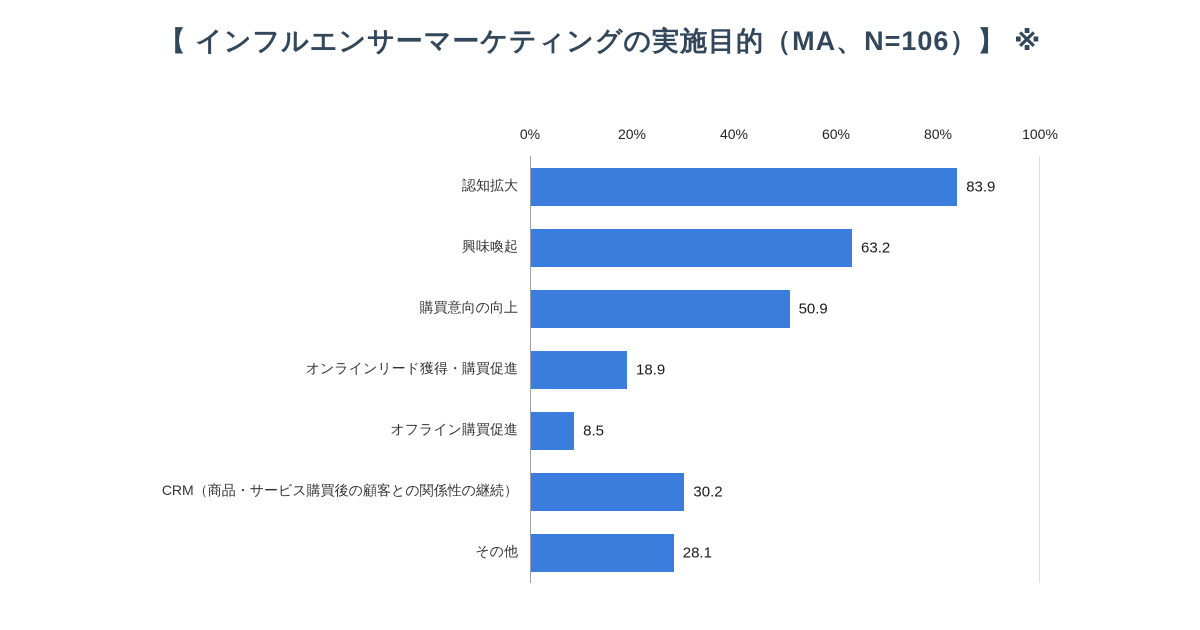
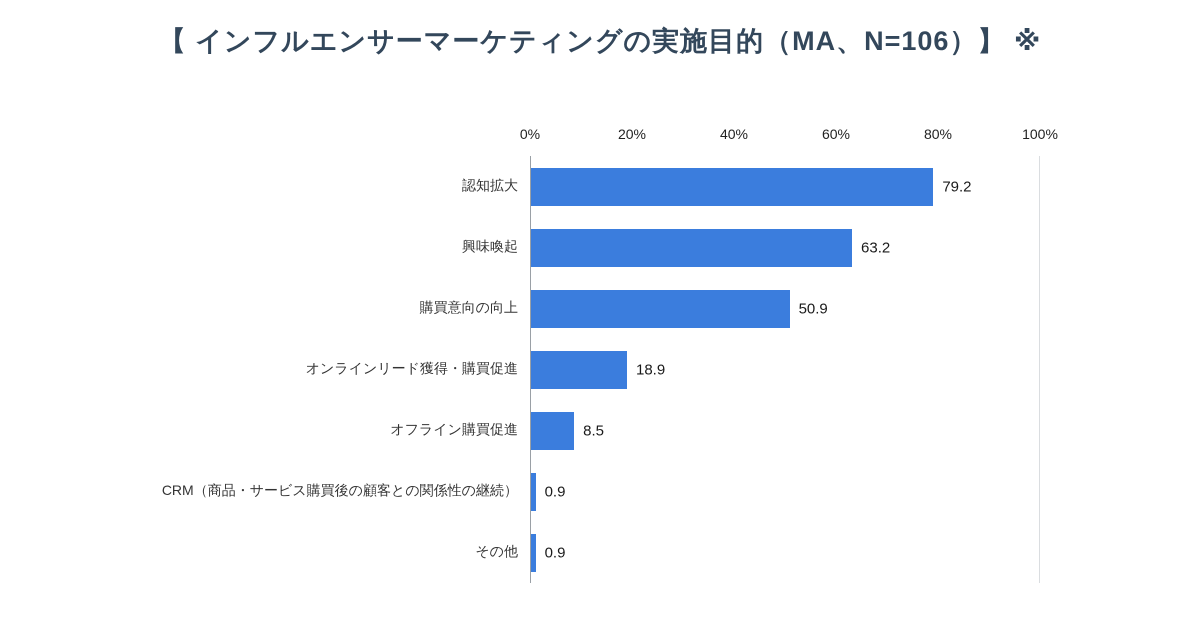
認知拡大: 83.9 -> 79.2
CRM（商品・サービス購買後の顧客との関係性の継続）: 30.2 -> 0.9
その他: 28.1 -> 0.9
